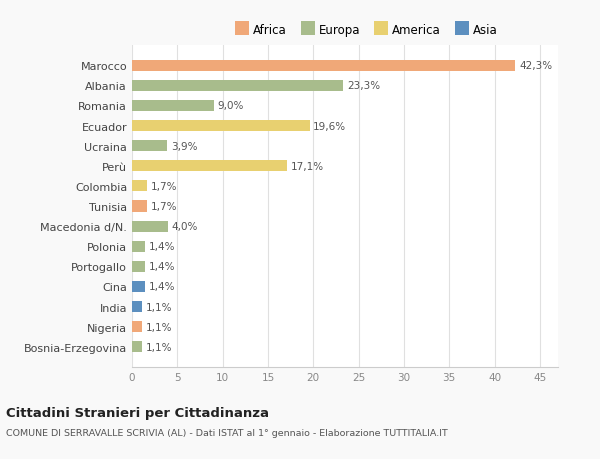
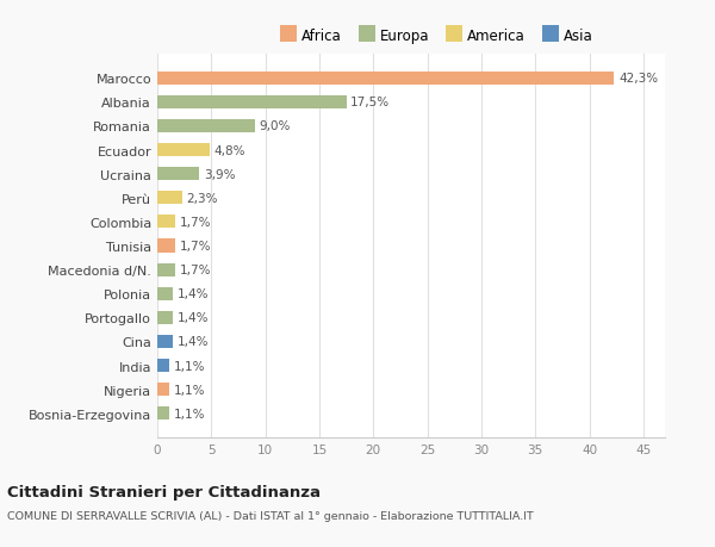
Albania: 23,3% -> 17,5%
Ecuador: 19,6% -> 4,8%
Perù: 17,1% -> 2,3%
Macedonia d/N.: 4,0% -> 1,7%
